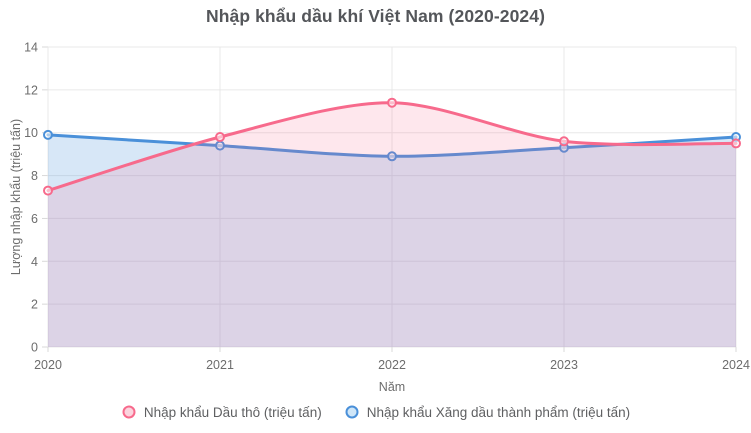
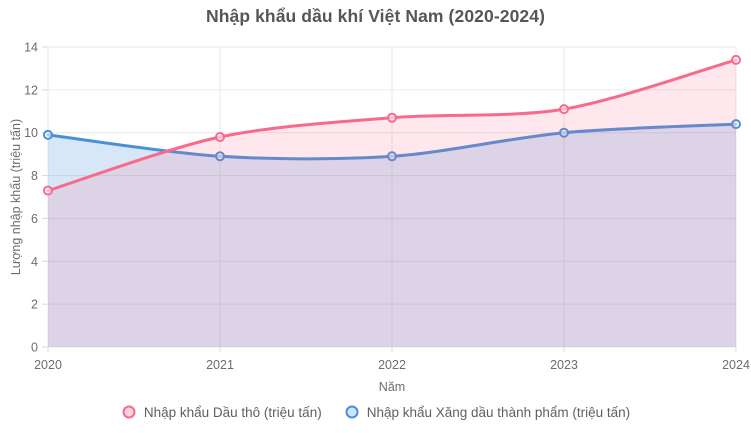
Nhập khẩu Xăng dầu thành phẩm (triệu tấn)/2021: 9.4 -> 8.9
Nhập khẩu Dầu thô (triệu tấn)/2022: 11.4 -> 10.7
Nhập khẩu Dầu thô (triệu tấn)/2023: 9.6 -> 11.1
Nhập khẩu Xăng dầu thành phẩm (triệu tấn)/2023: 9.3 -> 10.0
Nhập khẩu Dầu thô (triệu tấn)/2024: 9.5 -> 13.4
Nhập khẩu Xăng dầu thành phẩm (triệu tấn)/2024: 9.8 -> 10.4
